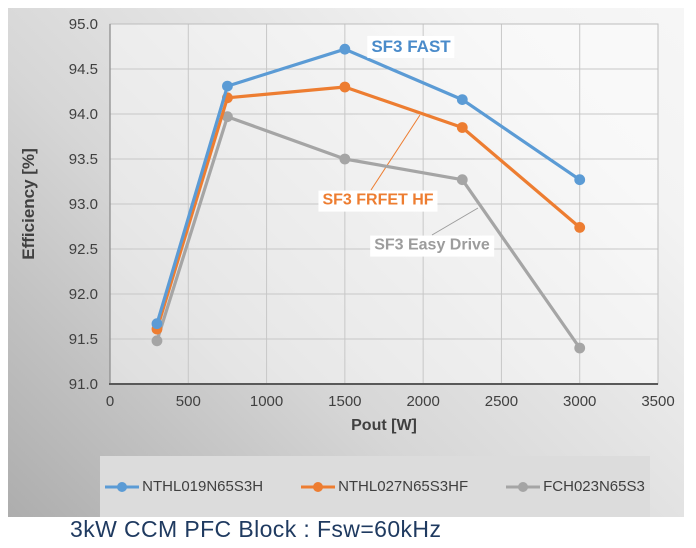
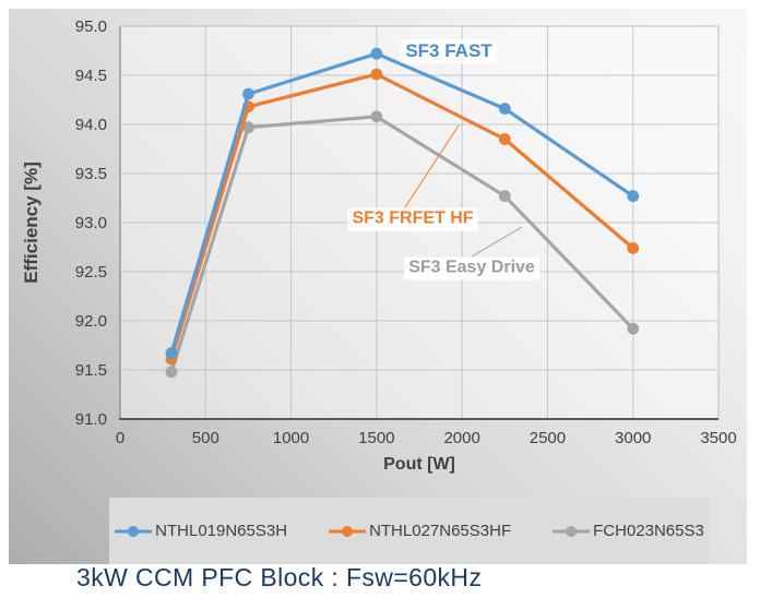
NTHL027N65S3HF/1500: 94.3 -> 94.5
FCH023N65S3/1500: 93.5 -> 94.1
FCH023N65S3/3000: 91.4 -> 91.9
